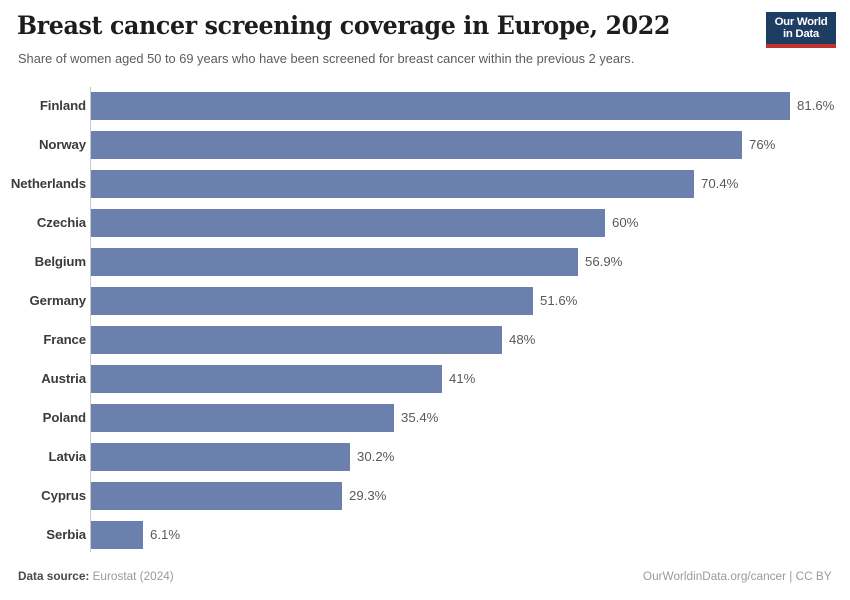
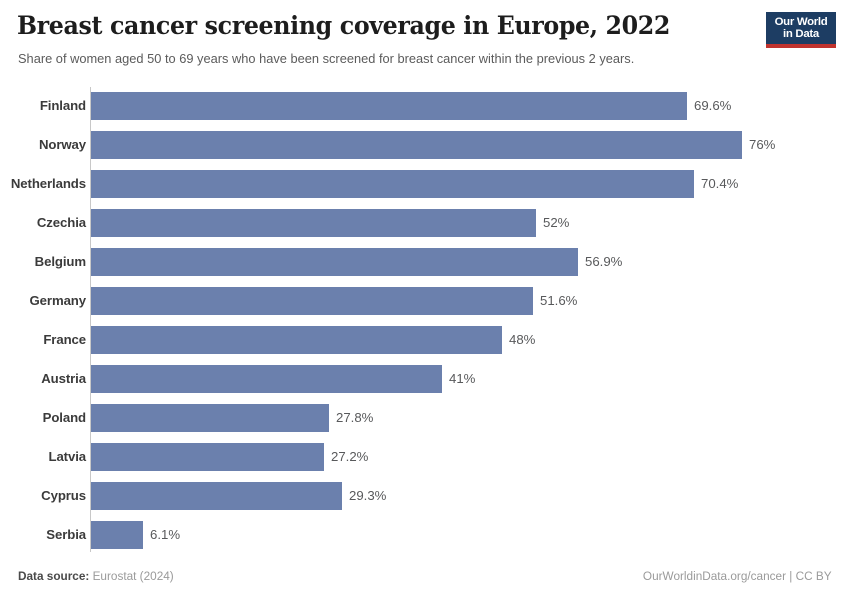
Finland: 81.6% -> 69.6%
Czechia: 60% -> 52%
Poland: 35.4% -> 27.8%
Latvia: 30.2% -> 27.2%
